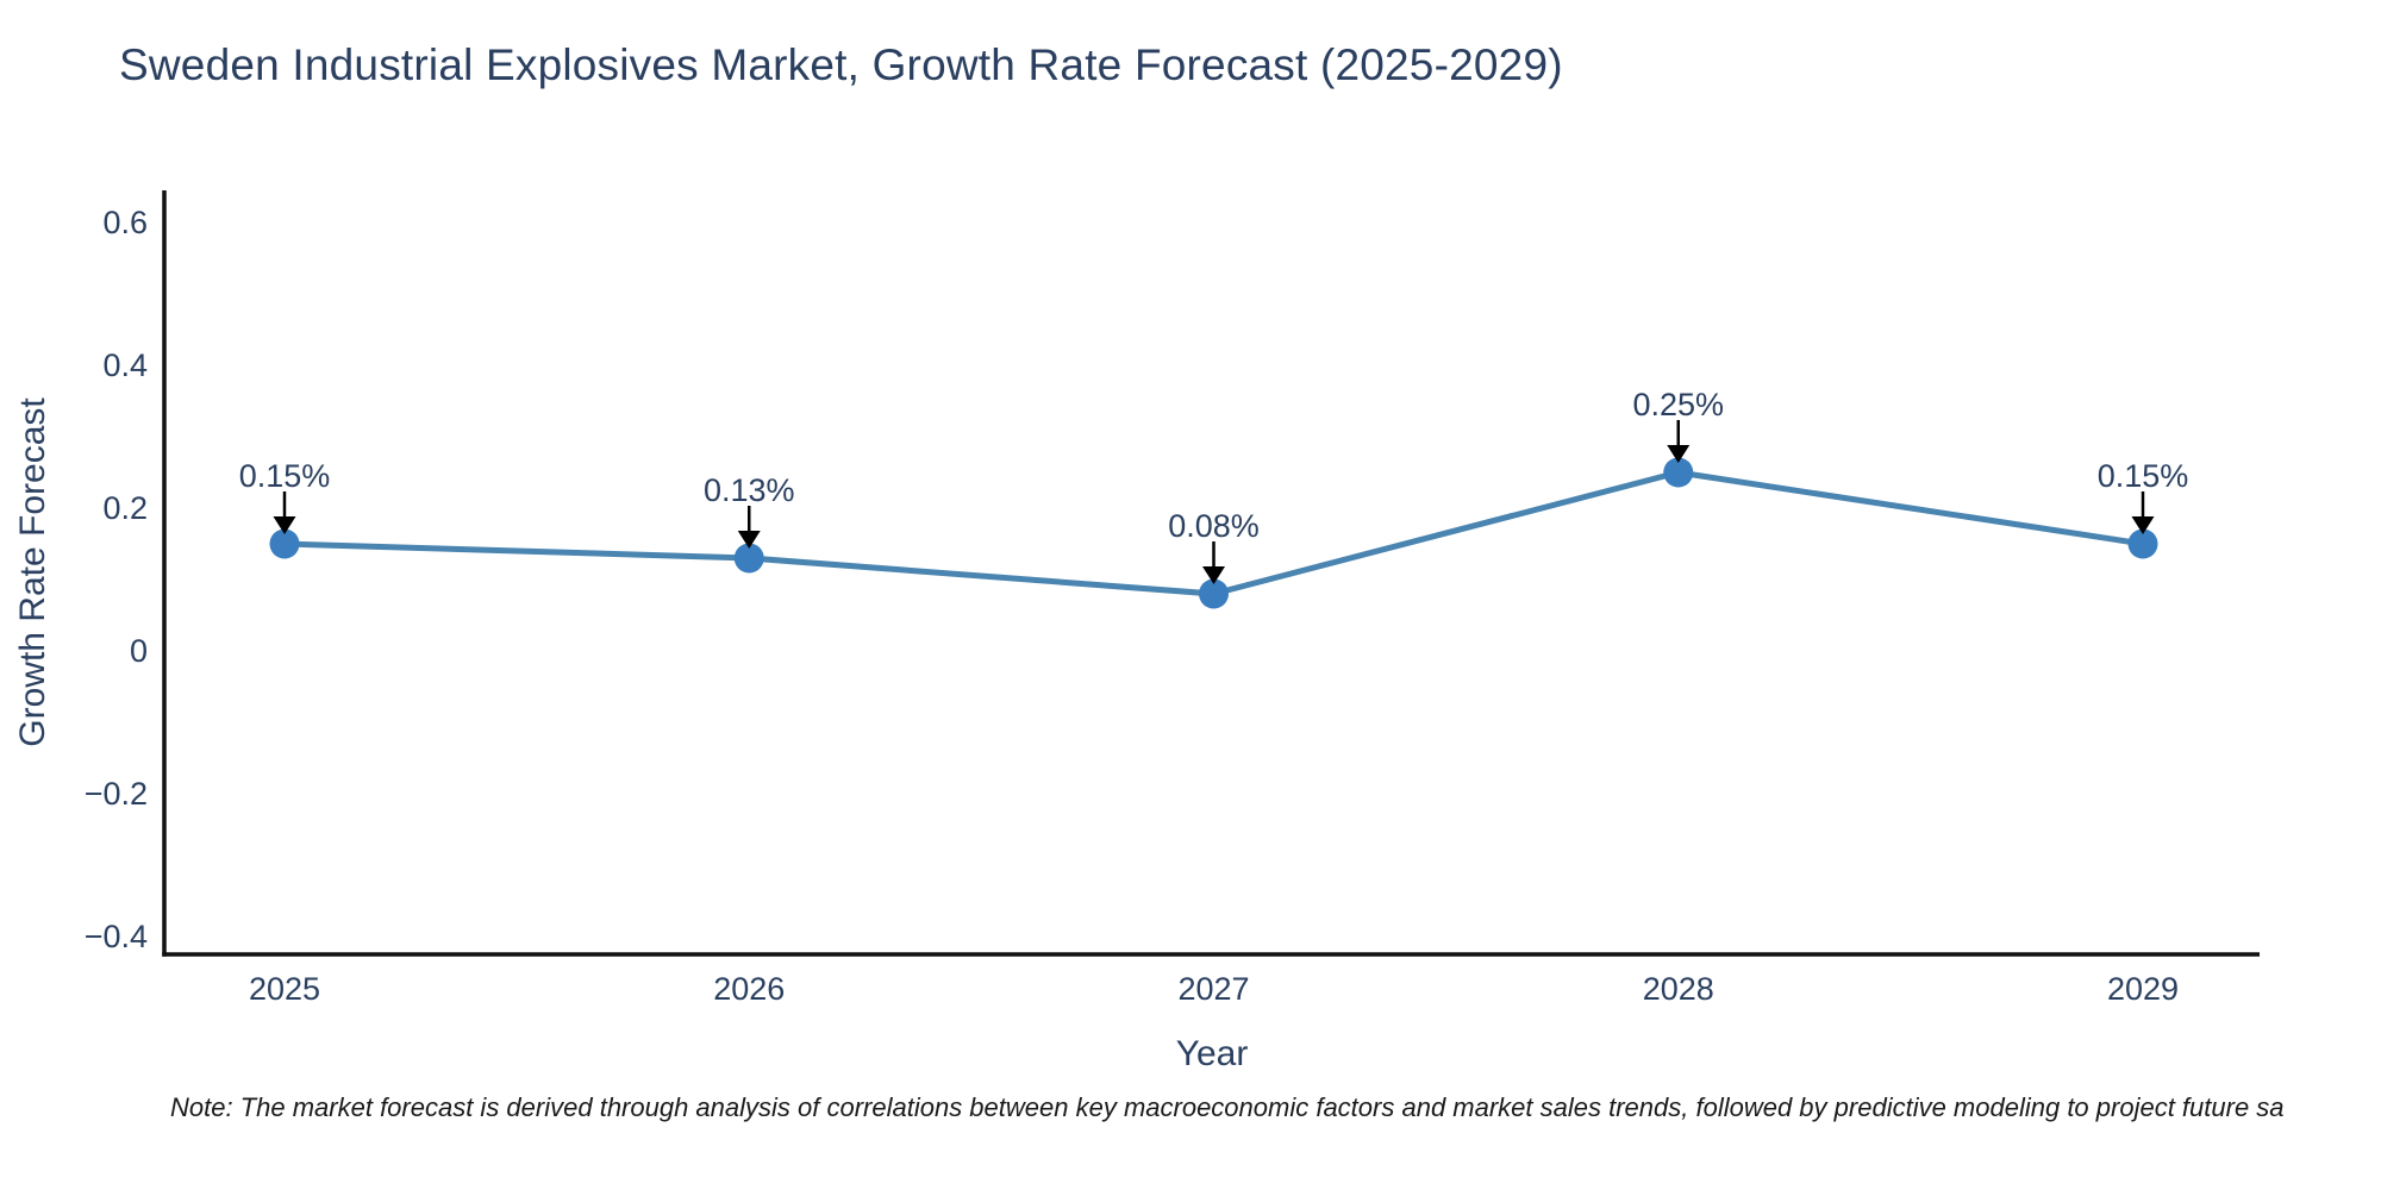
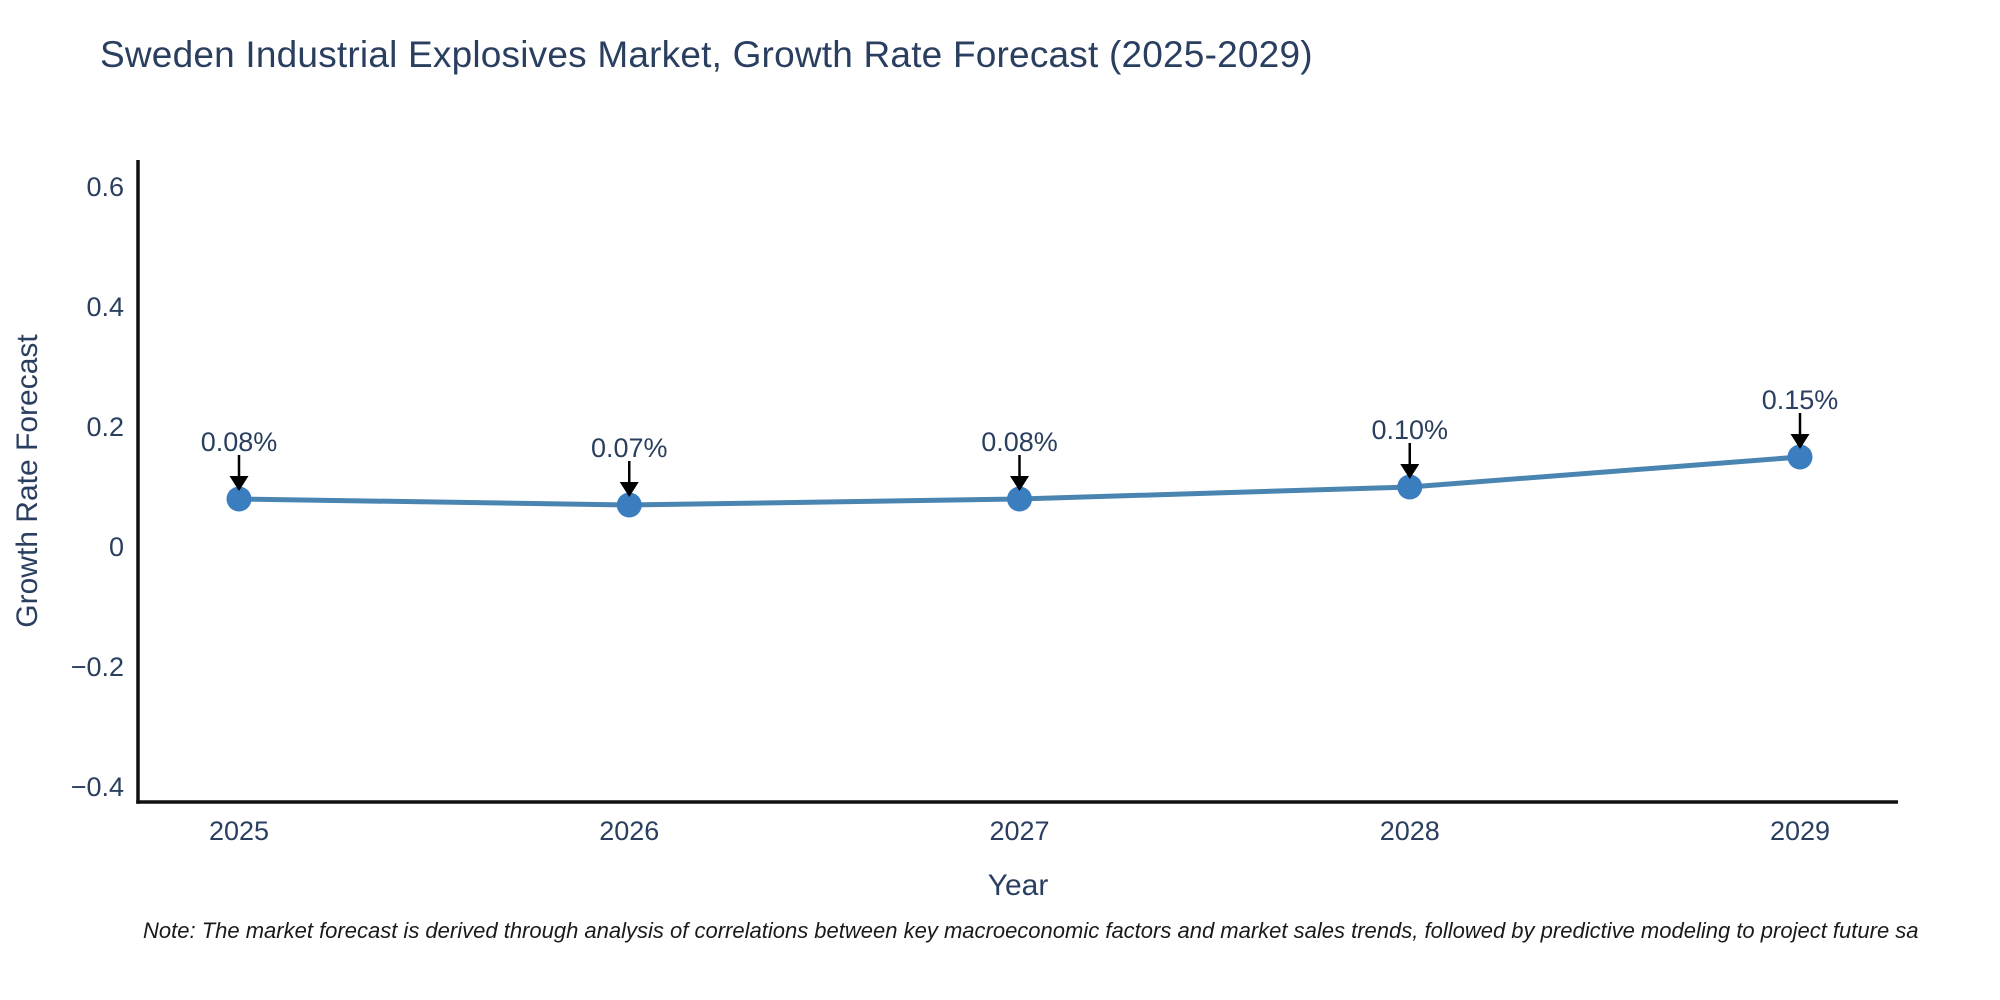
2025: 0.15% -> 0.08%
2026: 0.13% -> 0.07%
2028: 0.25% -> 0.10%
